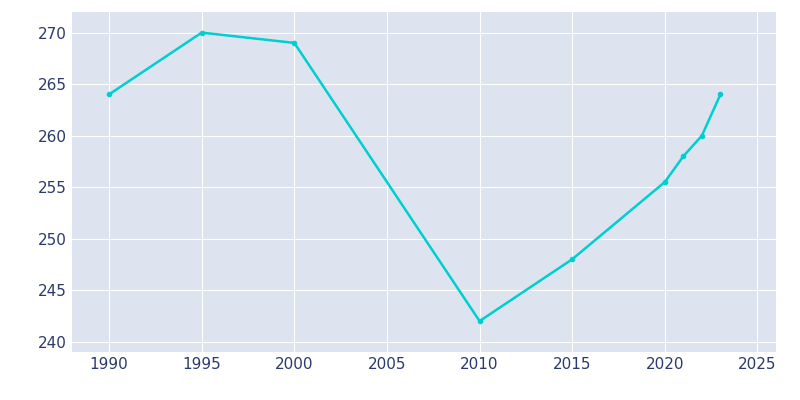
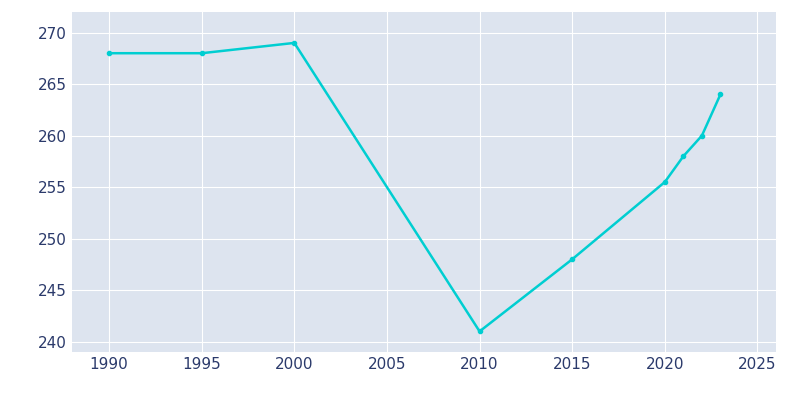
1990: 264.0 -> 268.0
1995: 270.0 -> 268.0
2010: 242.0 -> 241.0
